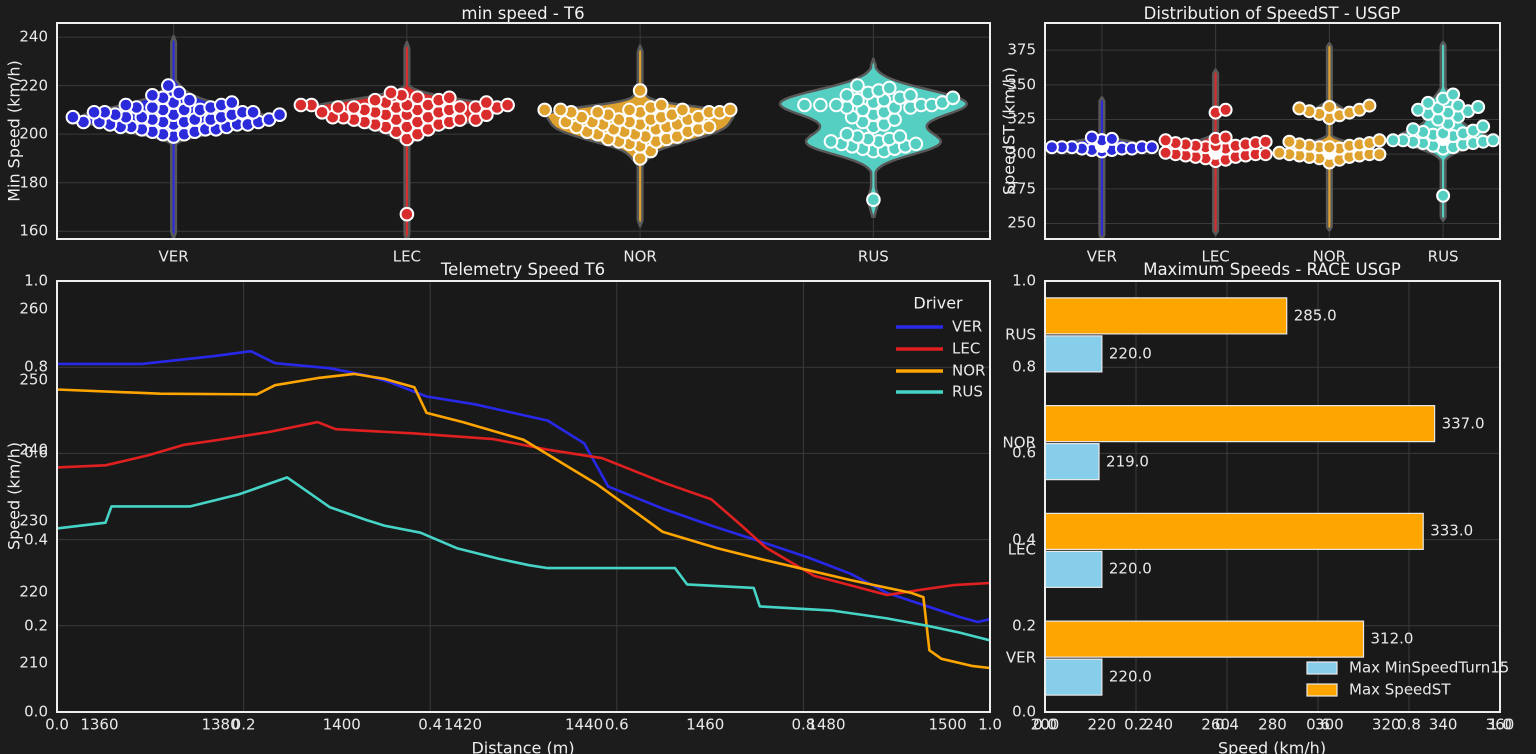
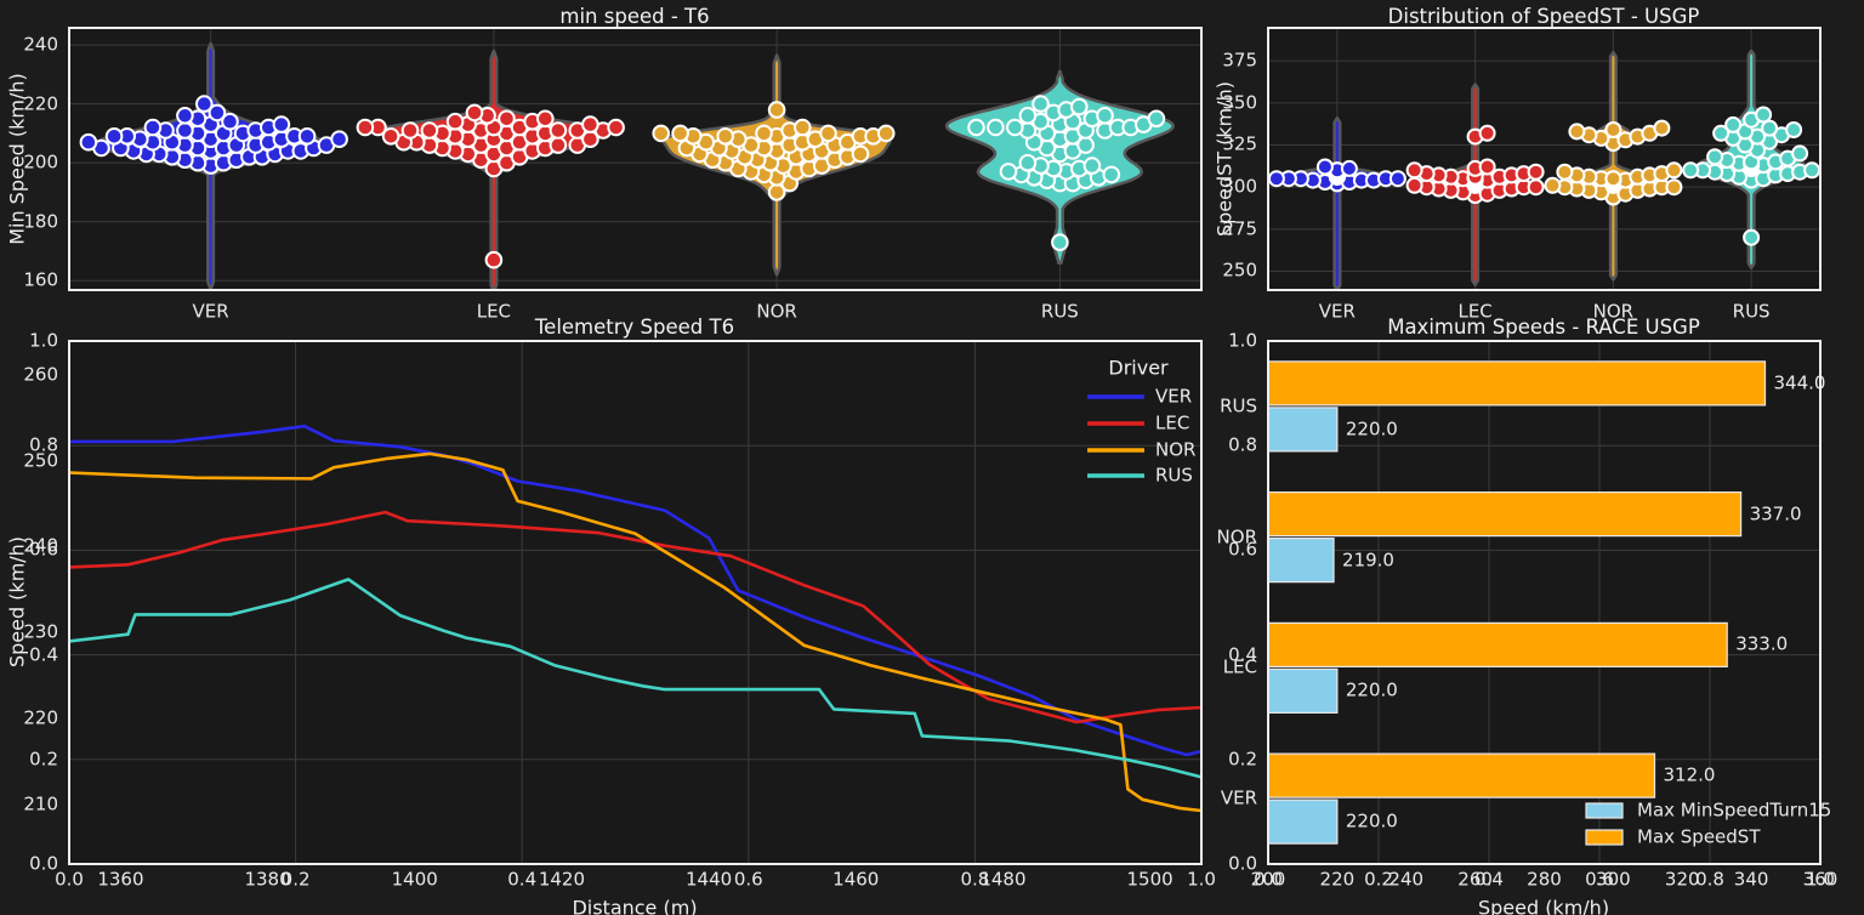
Maximum Speeds - RACE USGP/Max SpeedST/RUS: 285.0 -> 344.0
